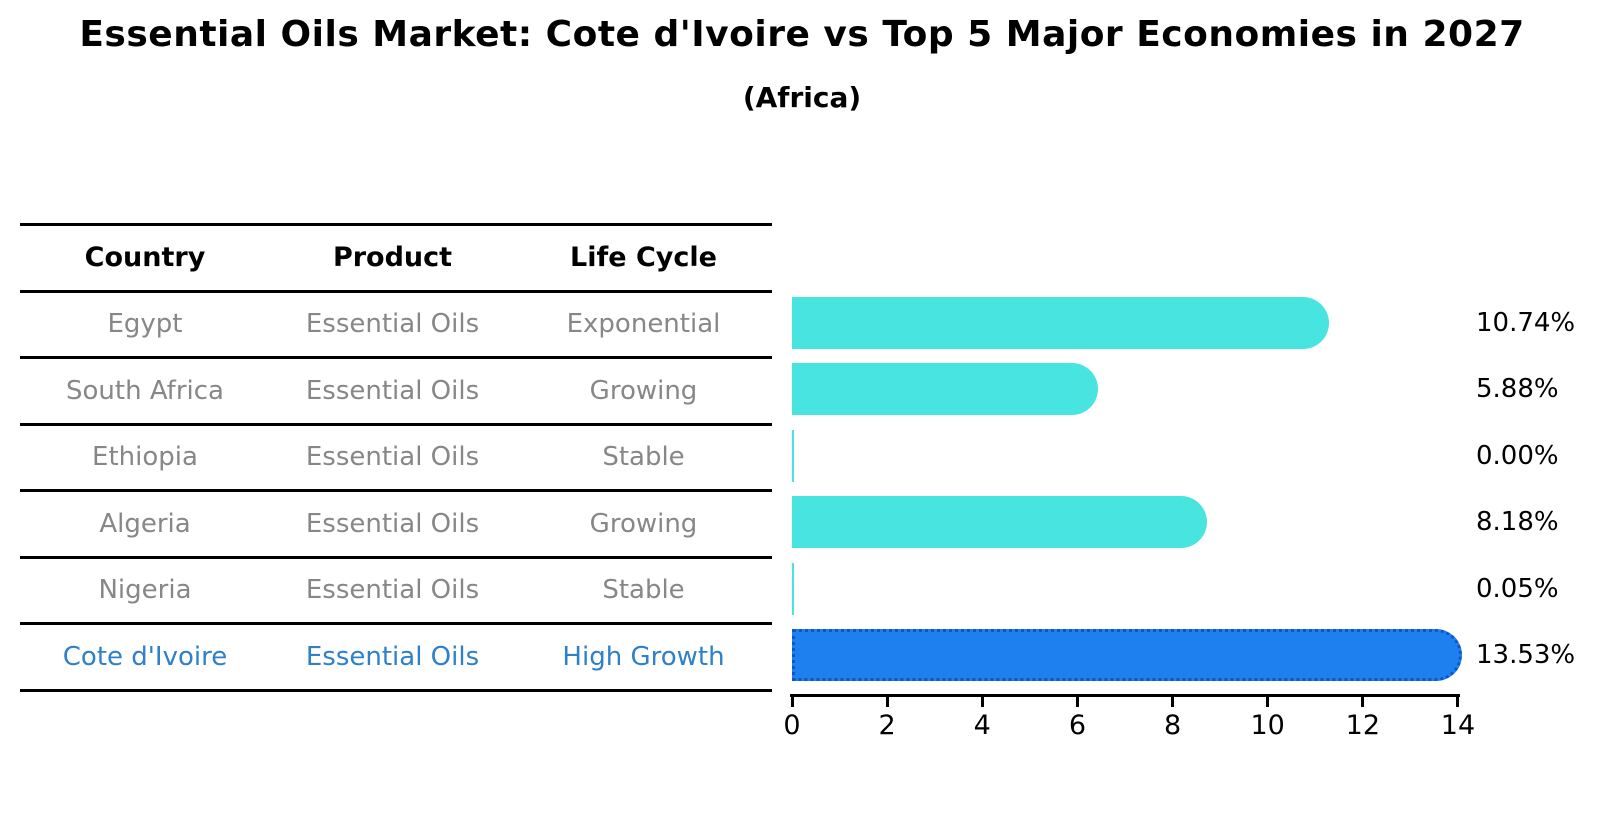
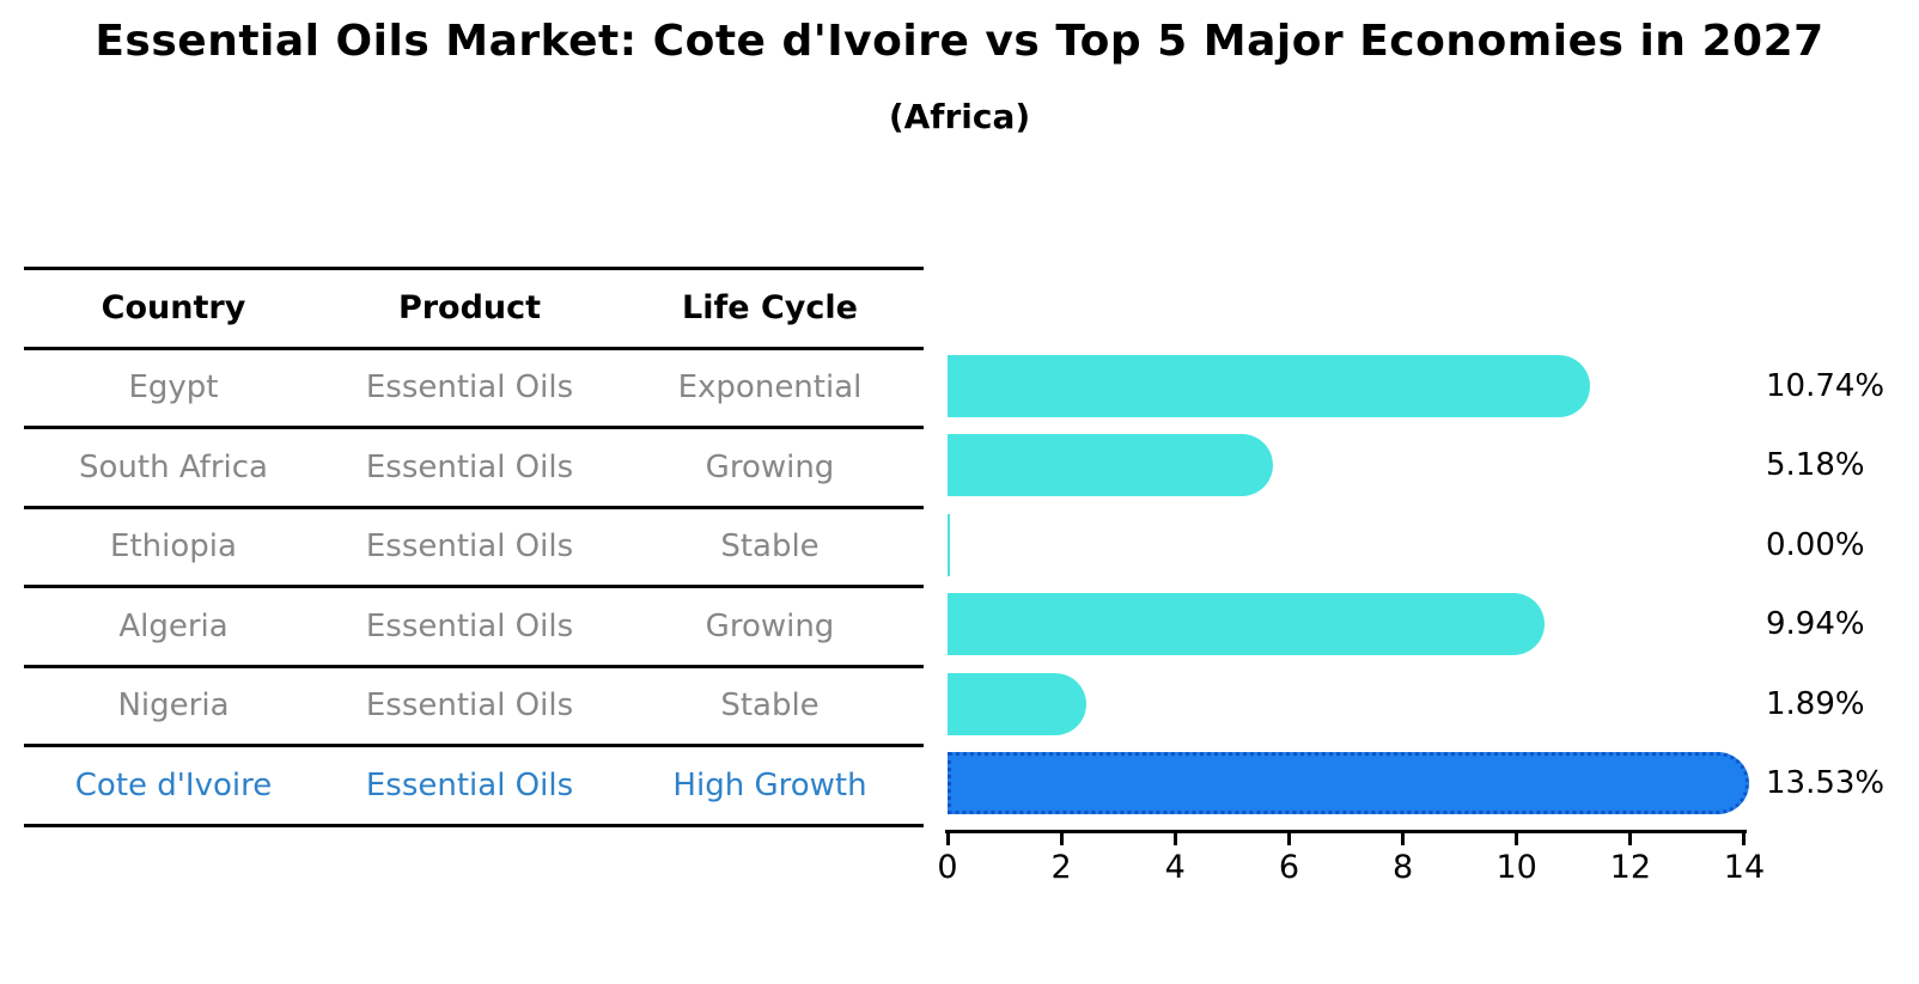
South Africa: 5.88% -> 5.18%
Algeria: 8.18% -> 9.94%
Nigeria: 0.05% -> 1.89%
